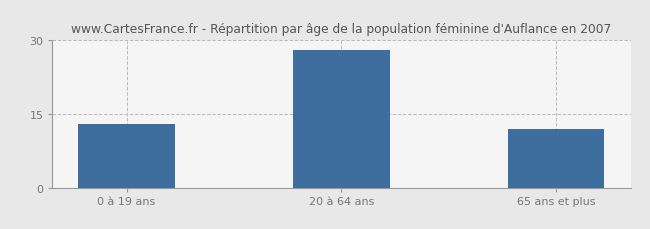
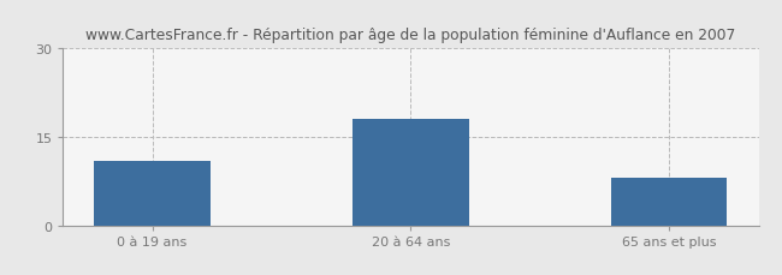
0 à 19 ans: 13 -> 11
20 à 64 ans: 28 -> 18
65 ans et plus: 12 -> 8
